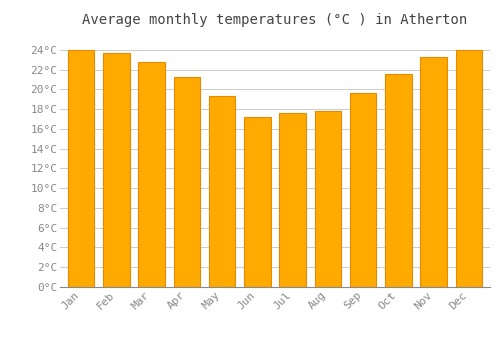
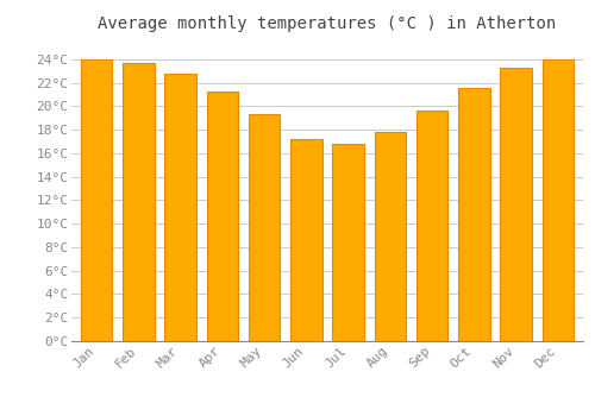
Jul: 17.6°C -> 16.8°C
